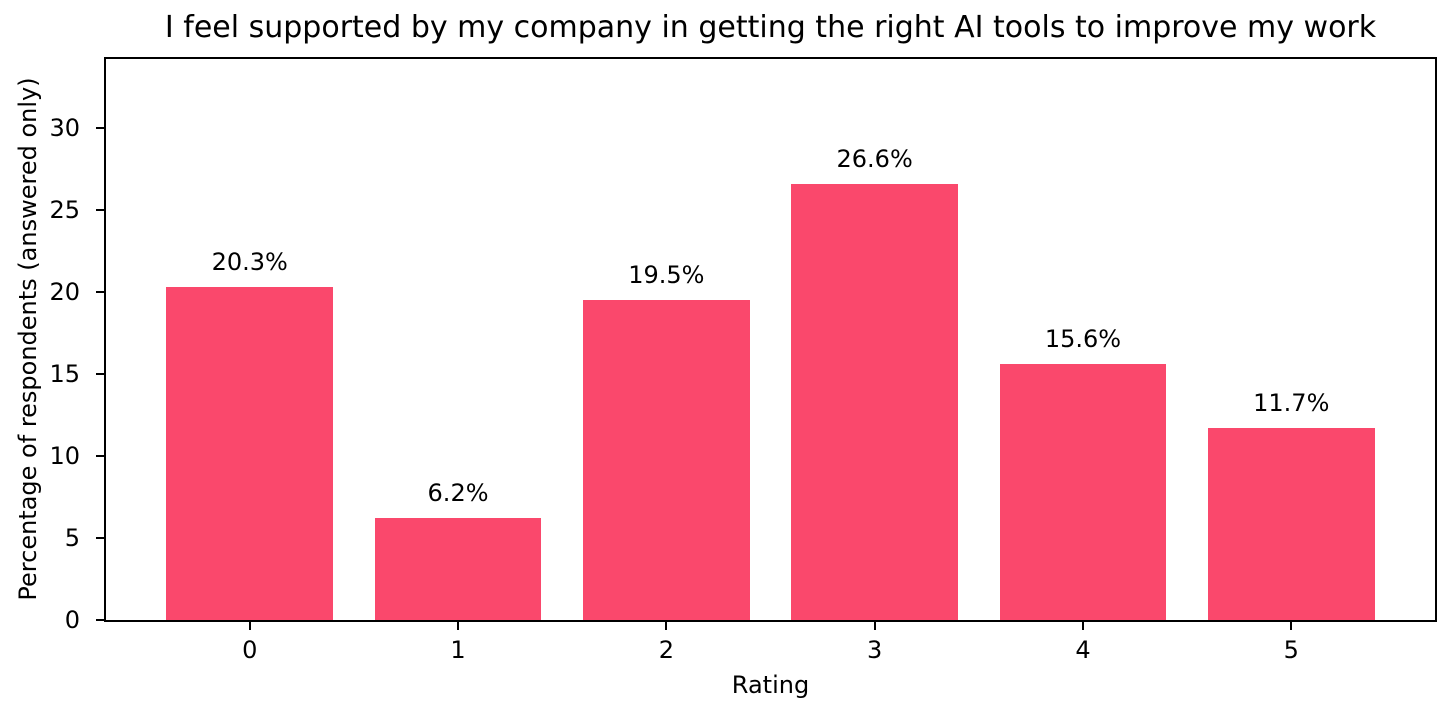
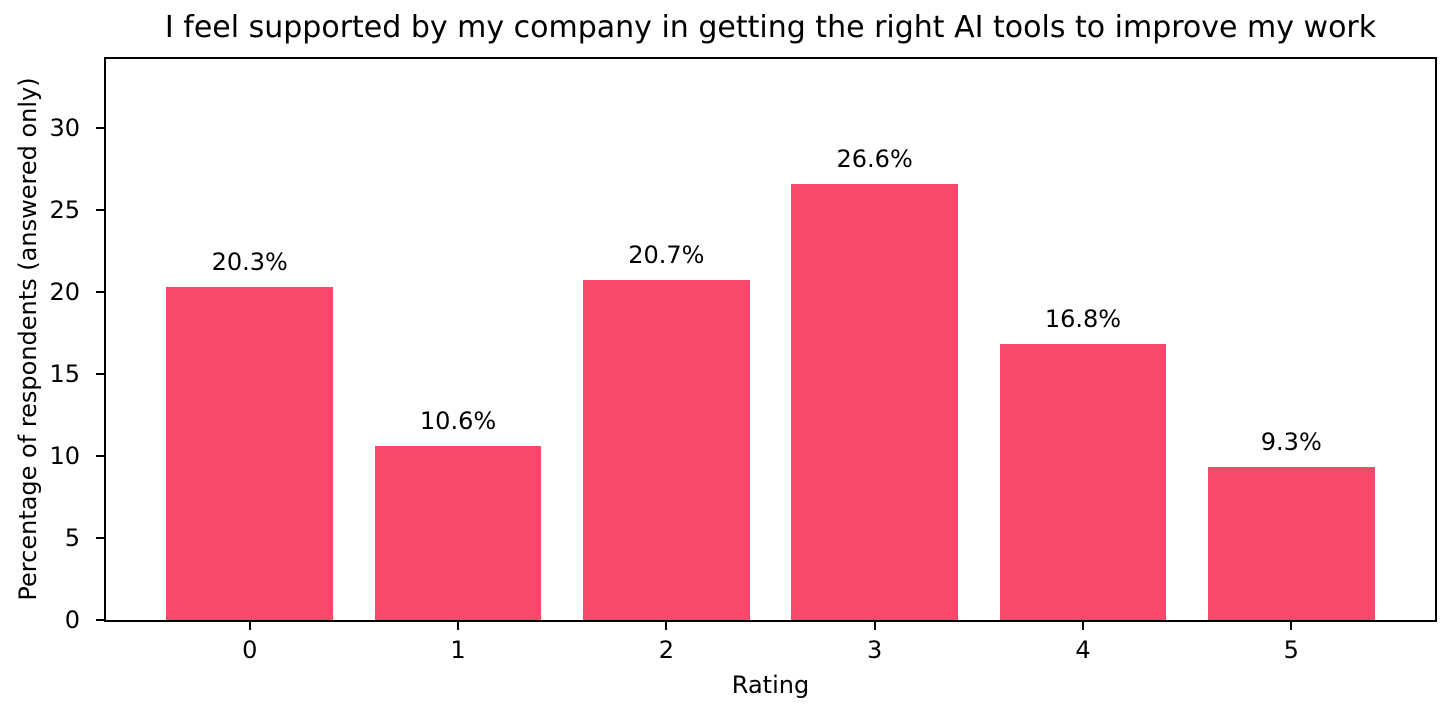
1: 6.2% -> 10.6%
2: 19.5% -> 20.7%
4: 15.6% -> 16.8%
5: 11.7% -> 9.3%
